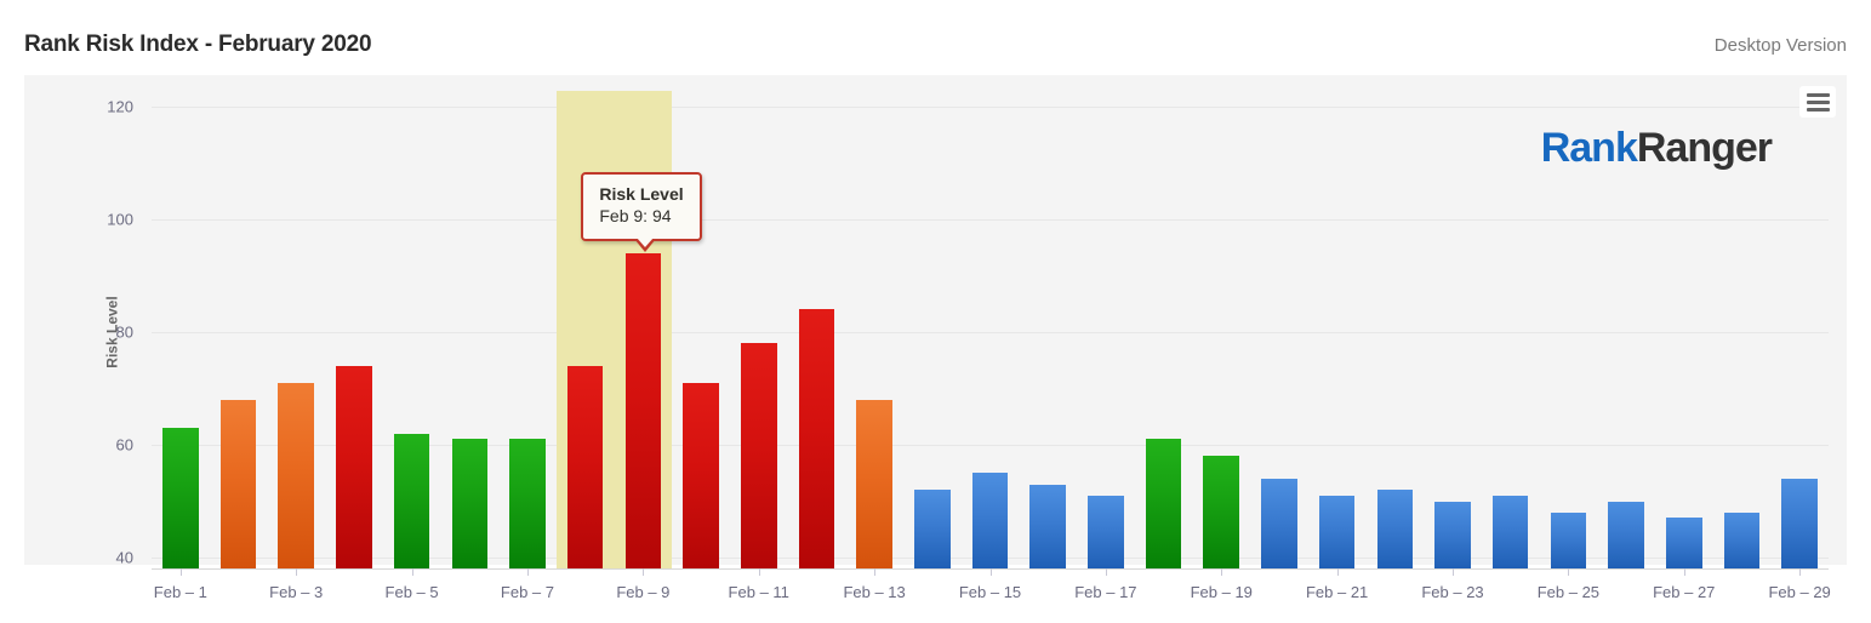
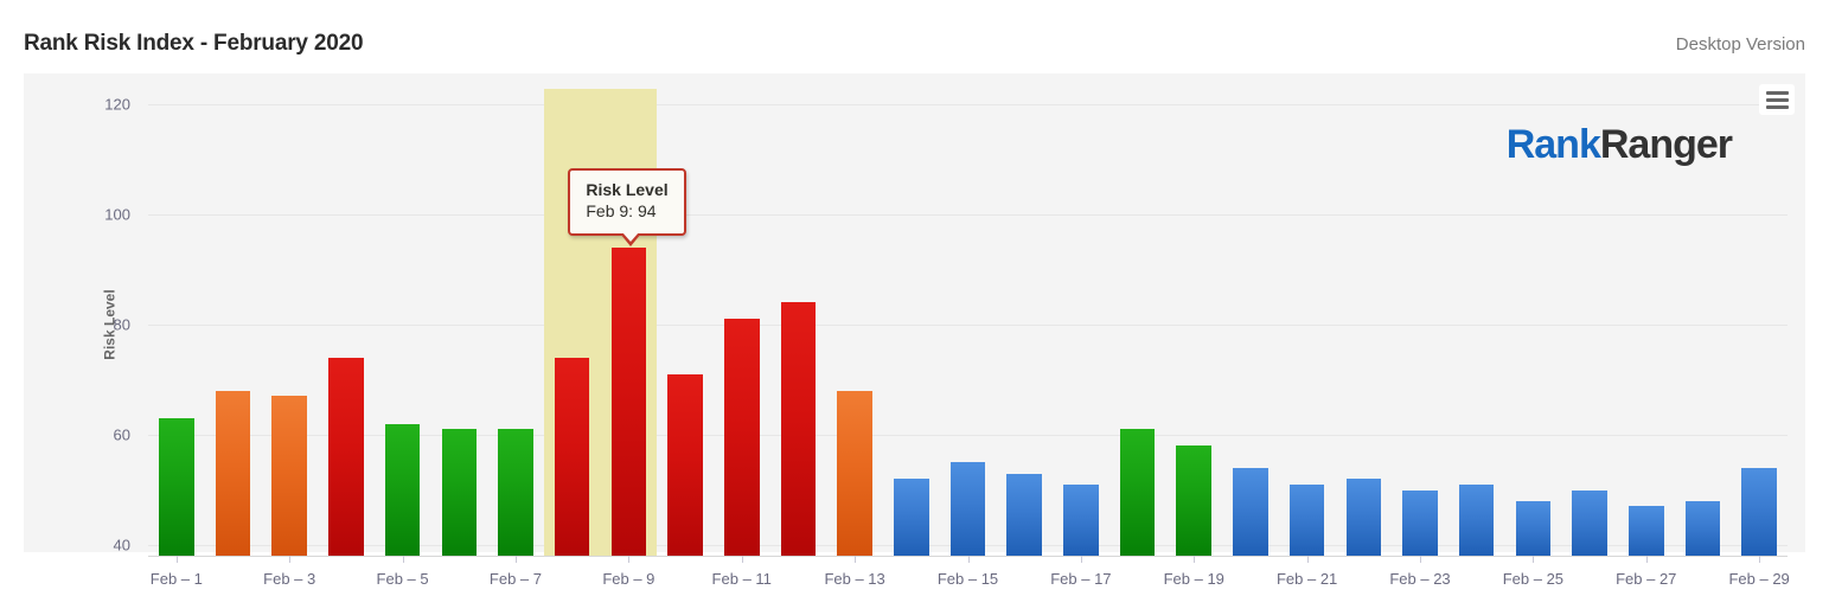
Feb – 3: 71 -> 67
Feb – 11: 78 -> 81
